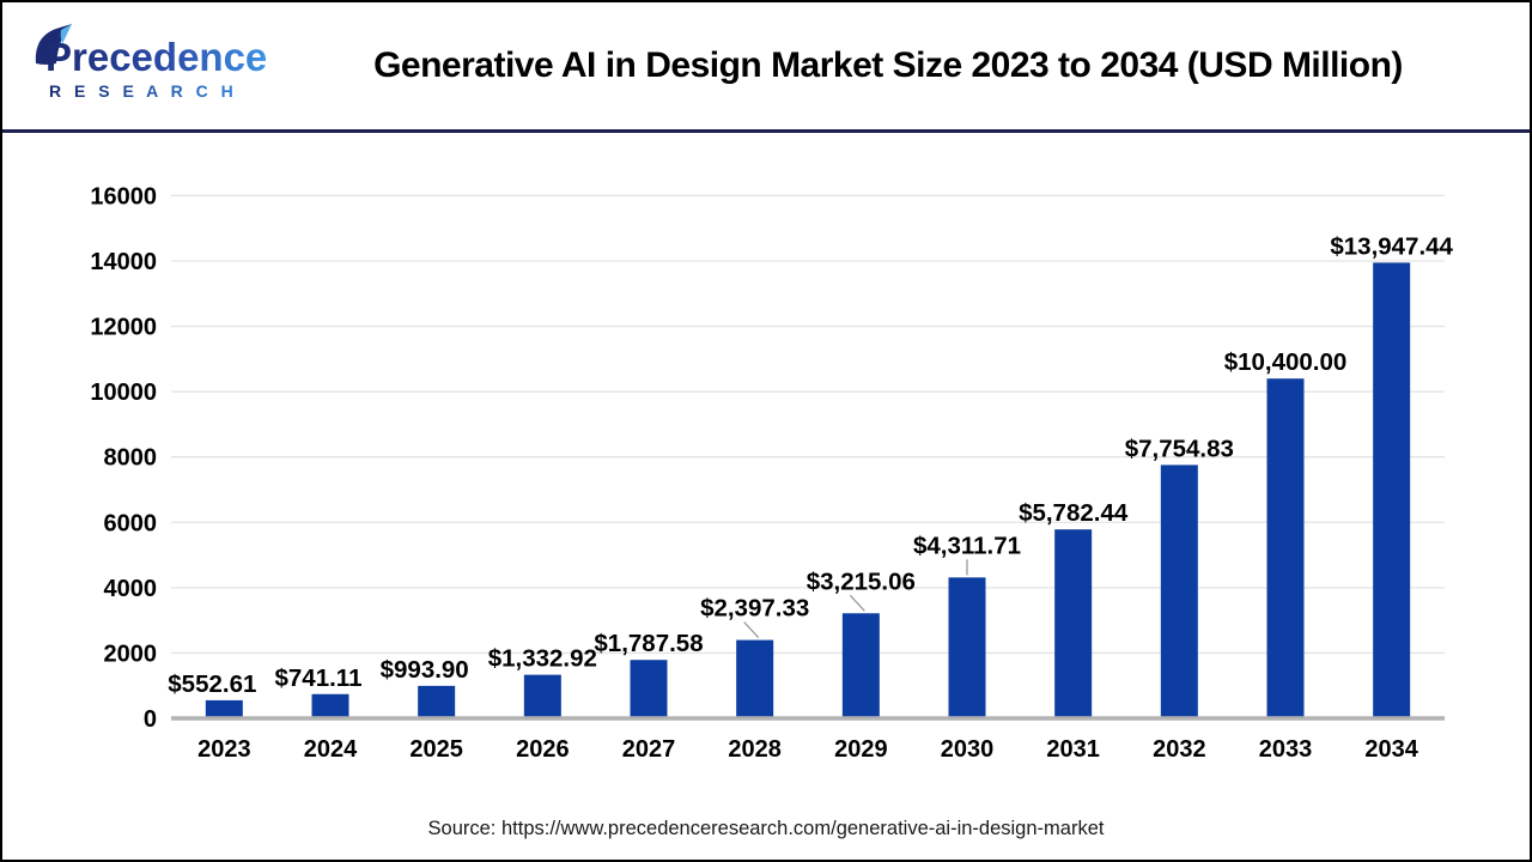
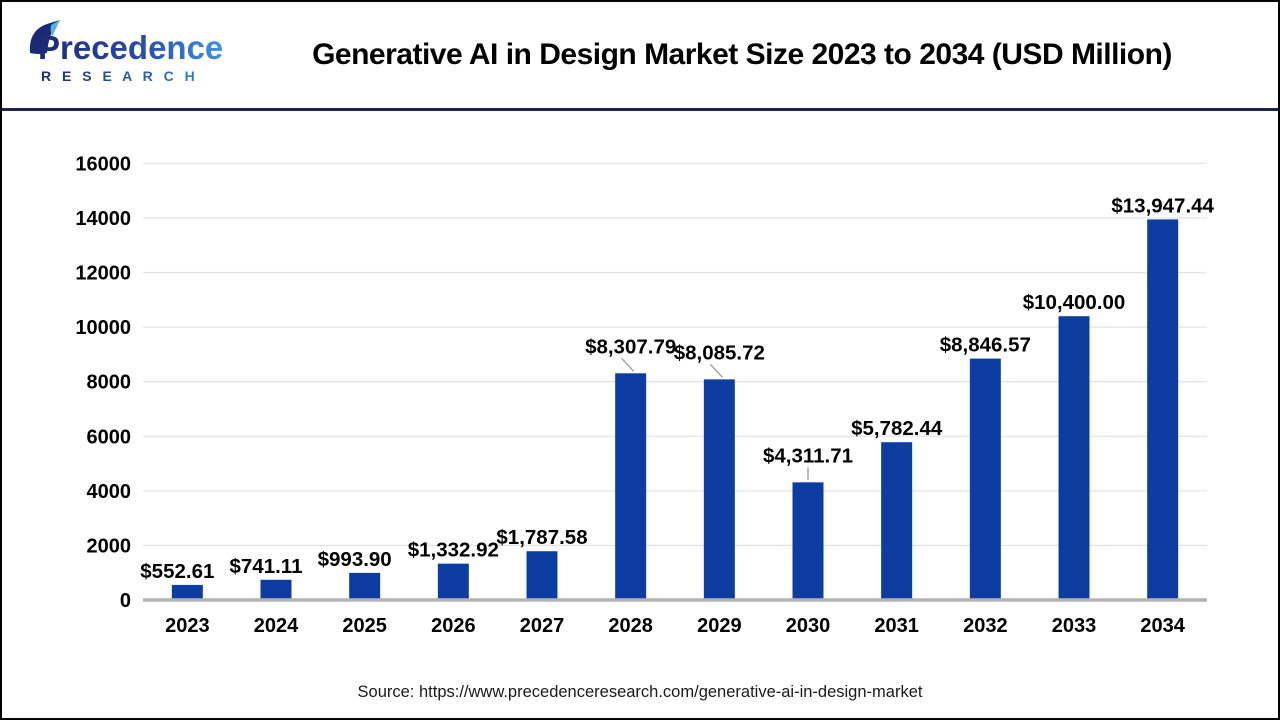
2028: $2,397.33 -> $8,307.79
2029: $3,215.06 -> $8,085.72
2032: $7,754.83 -> $8,846.57
